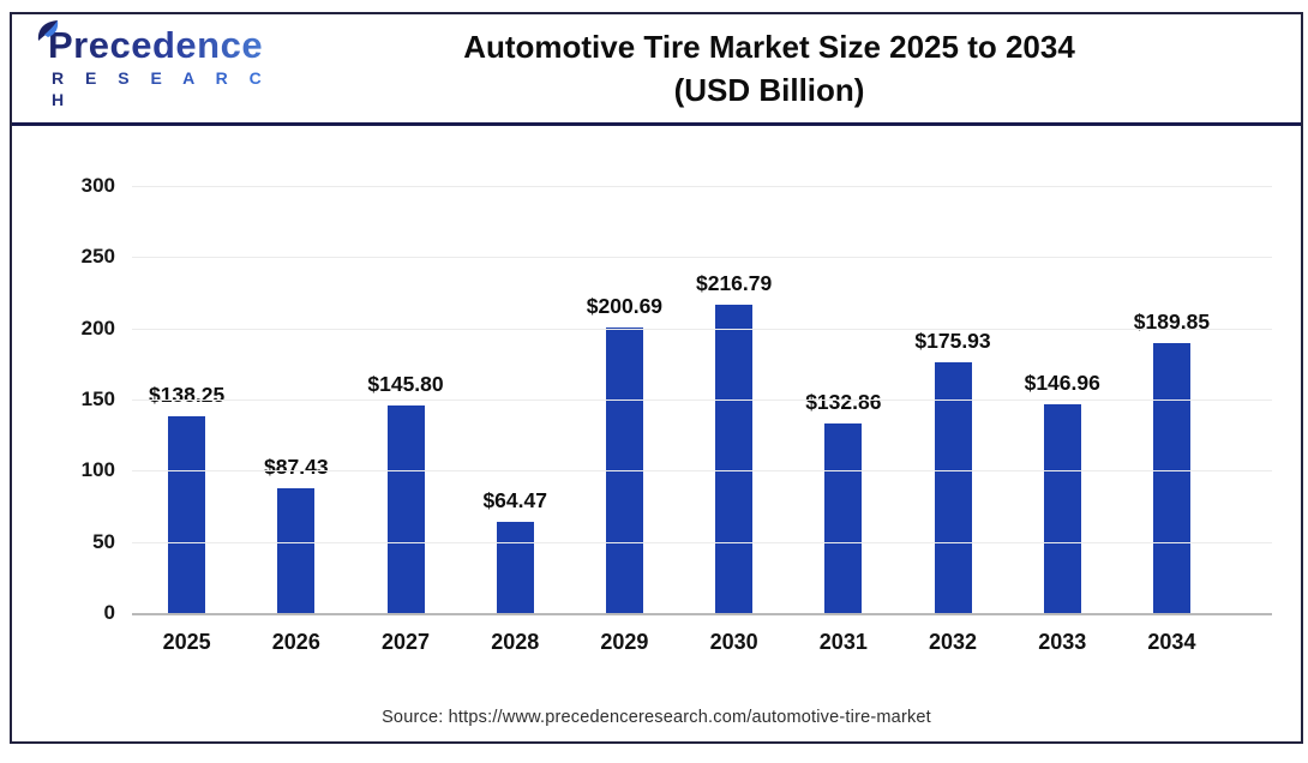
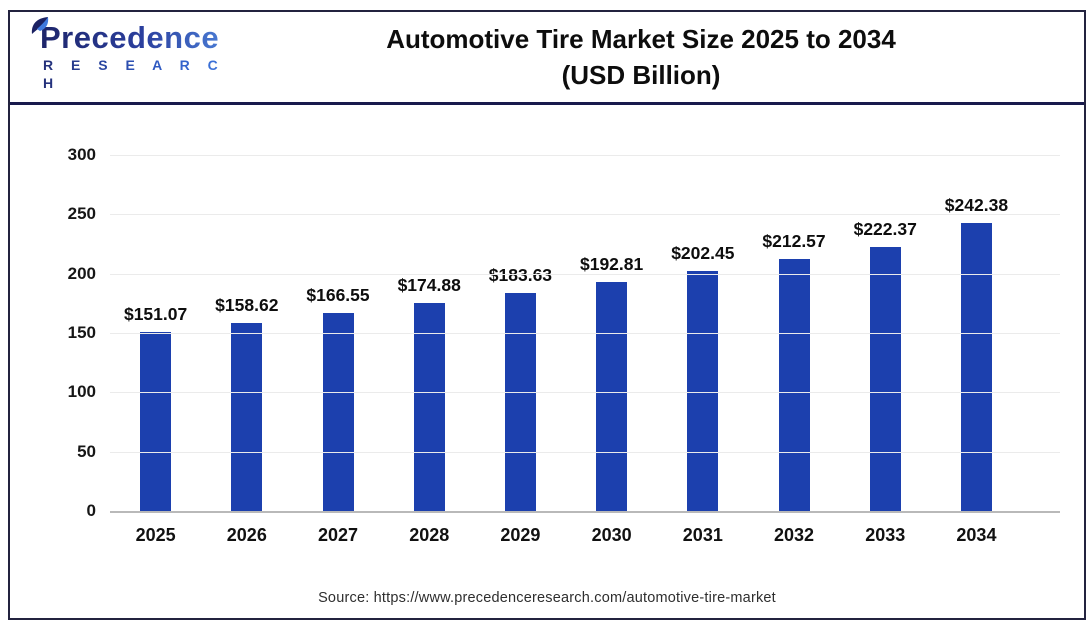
2025: $138.25 -> $151.07
2026: $87.43 -> $158.62
2027: $145.80 -> $166.55
2028: $64.47 -> $174.88
2029: $200.69 -> $183.63
2030: $216.79 -> $192.81
2031: $132.86 -> $202.45
2032: $175.93 -> $212.57
2033: $146.96 -> $222.37
2034: $189.85 -> $242.38
